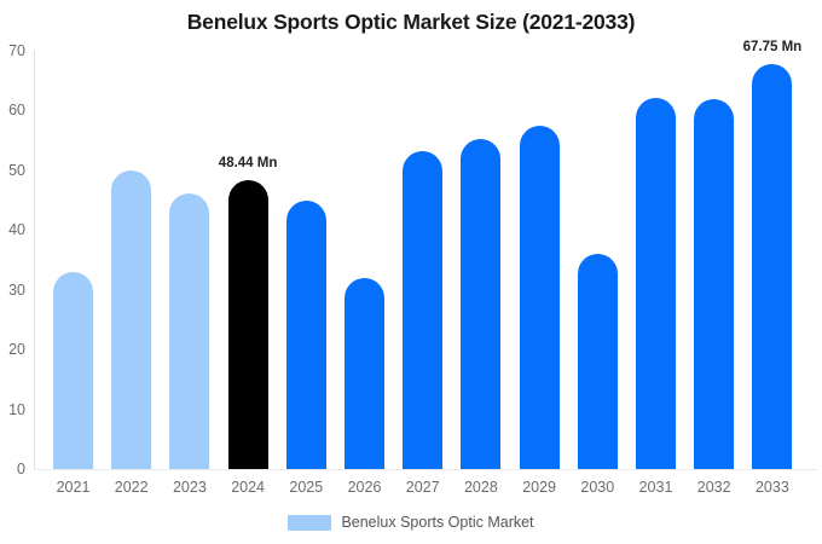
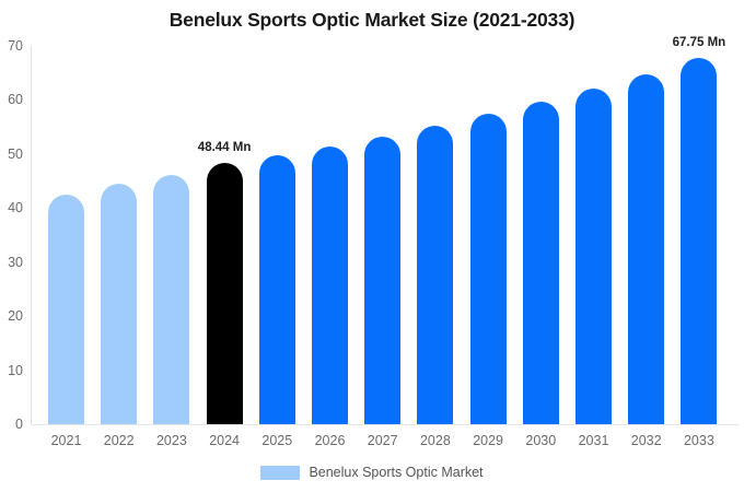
2021: 33 -> 42
2022: 50 -> 44
2025: 45 -> 50
2026: 32 -> 51
2030: 36 -> 60
2032: 62 -> 65
